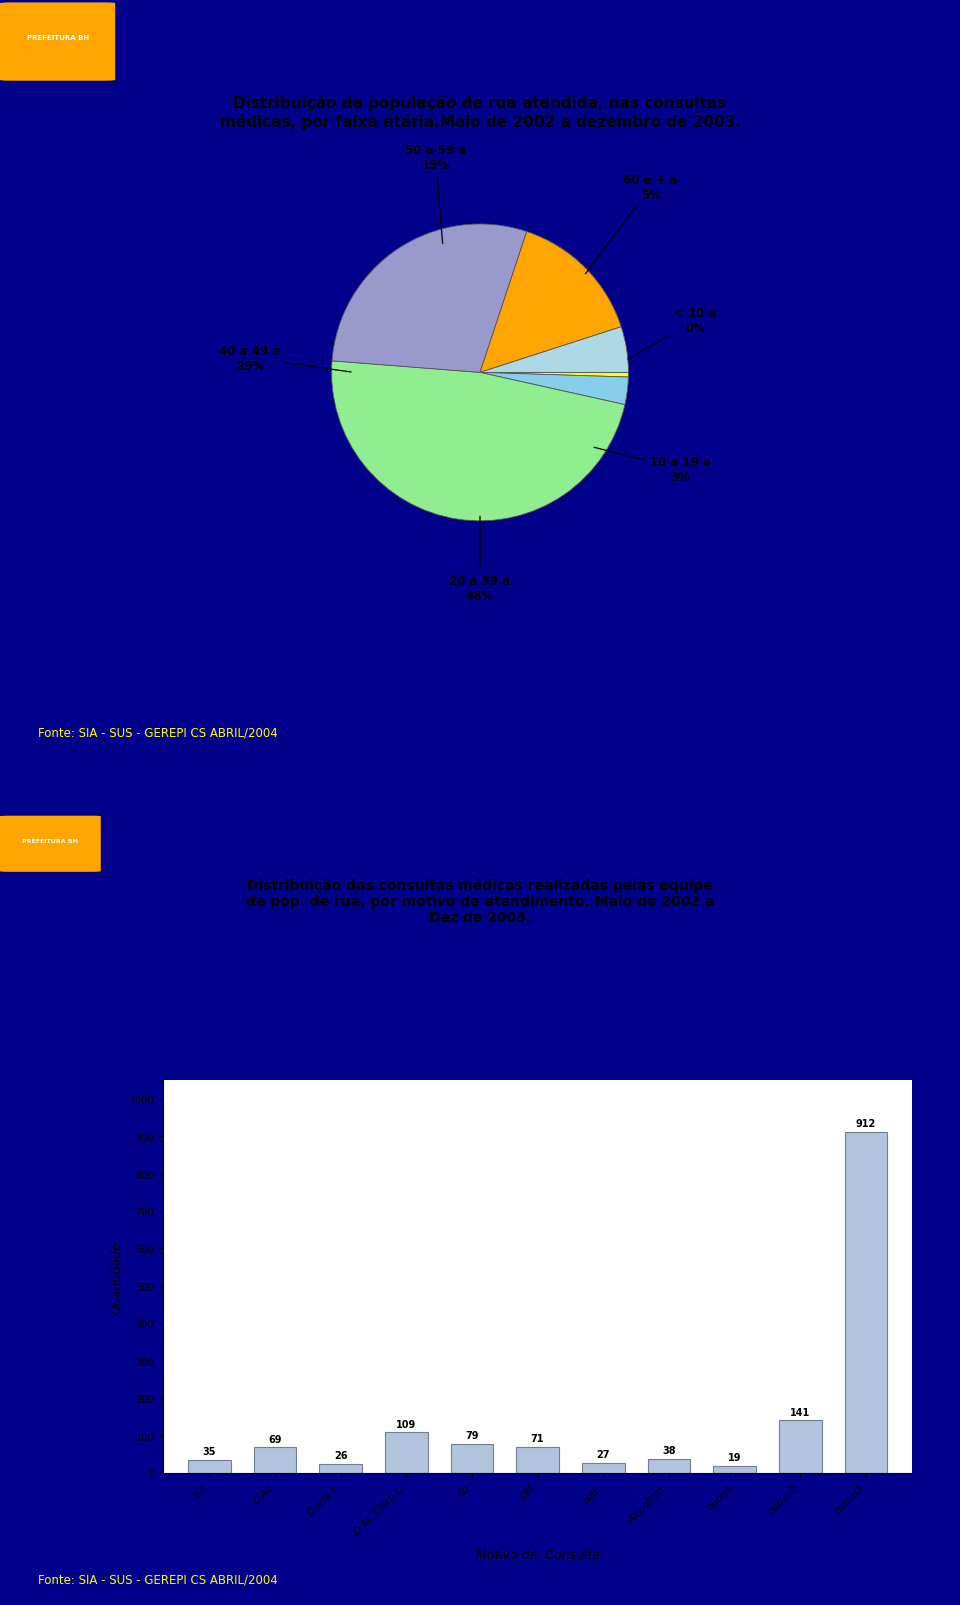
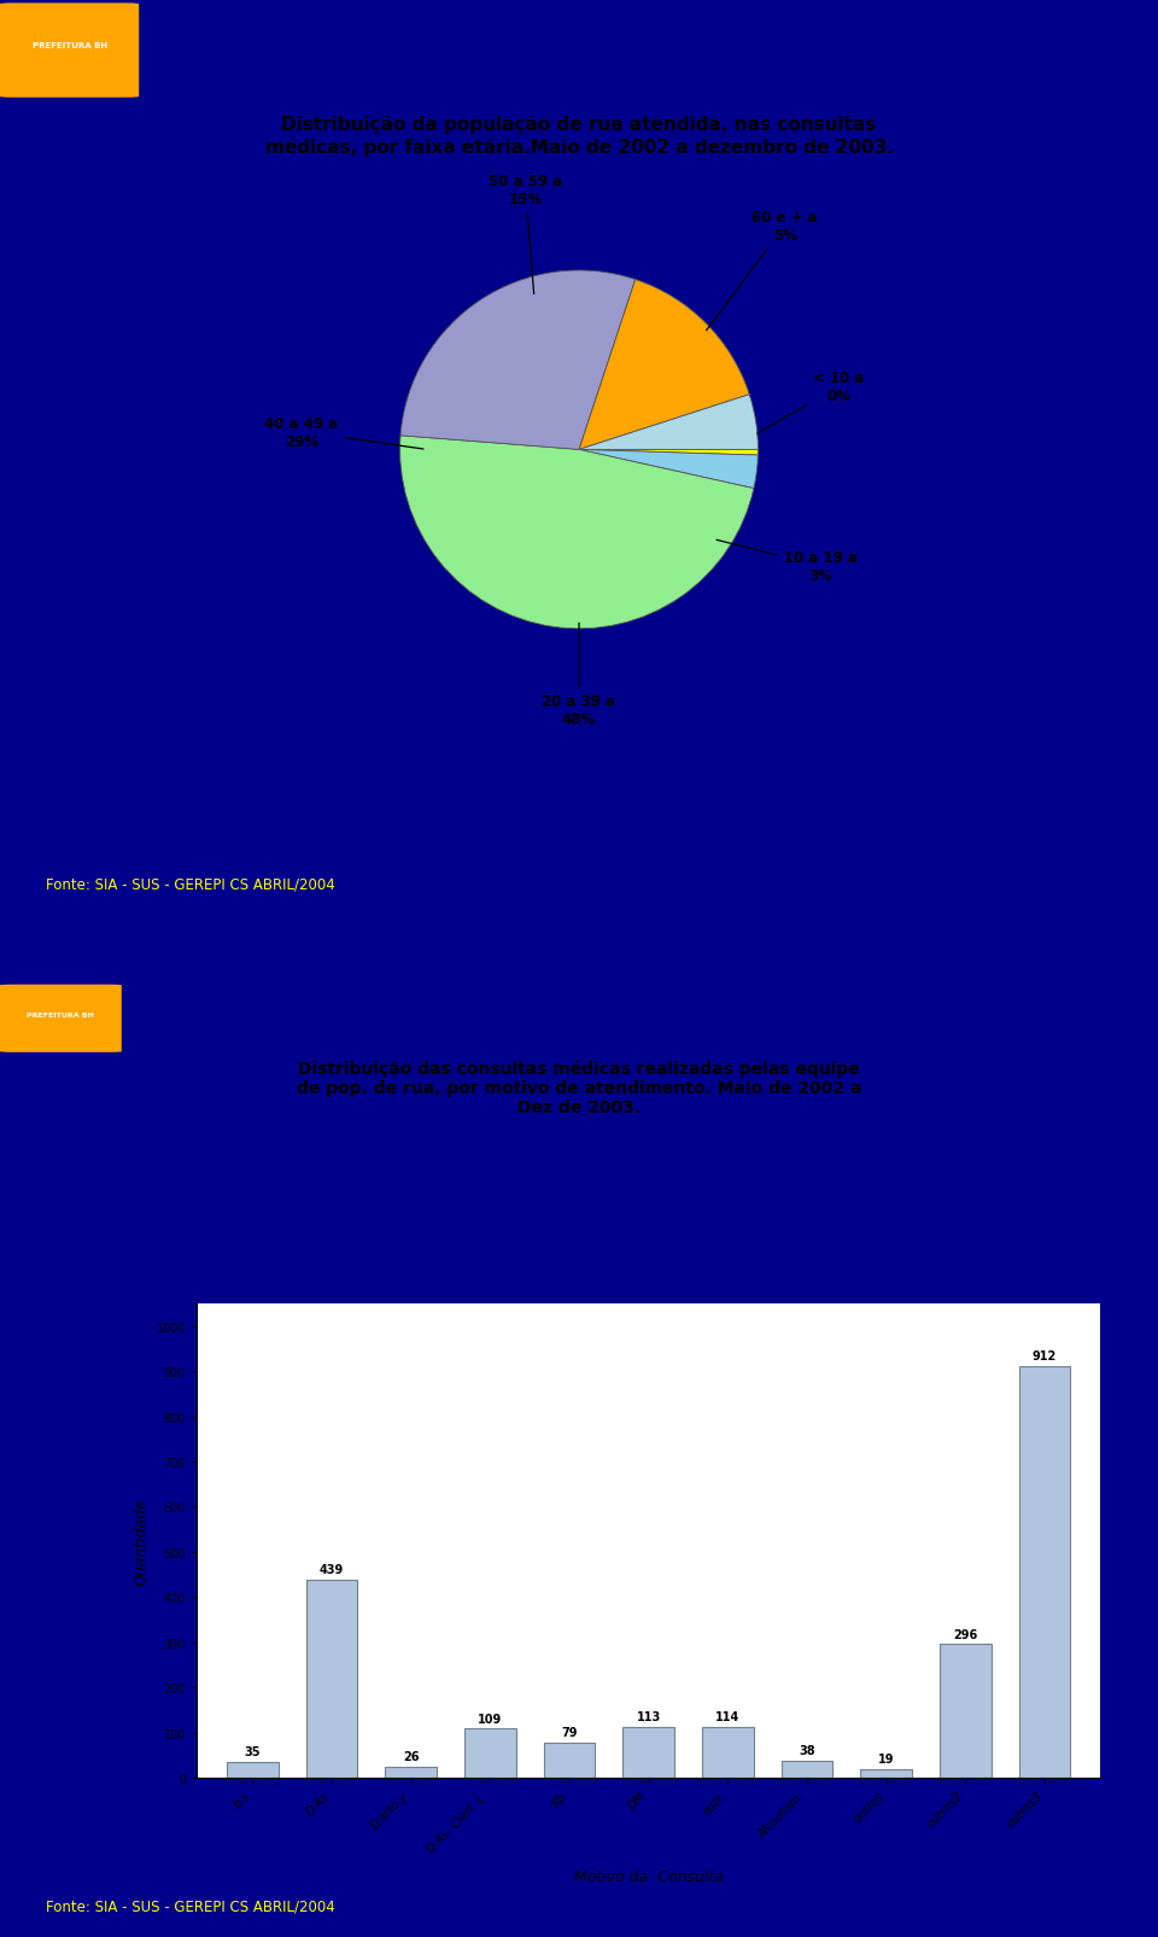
D.As: 69 -> 439
DM: 71 -> 113
outr.: 27 -> 114
outros2: 141 -> 296
